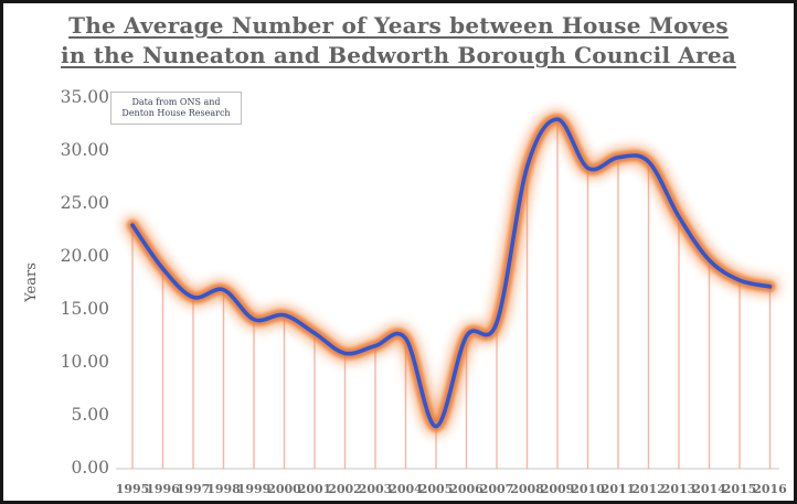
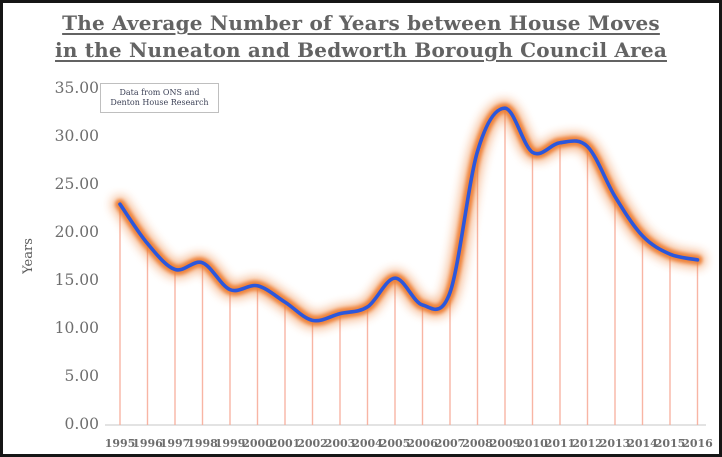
2005: 4 -> 15
